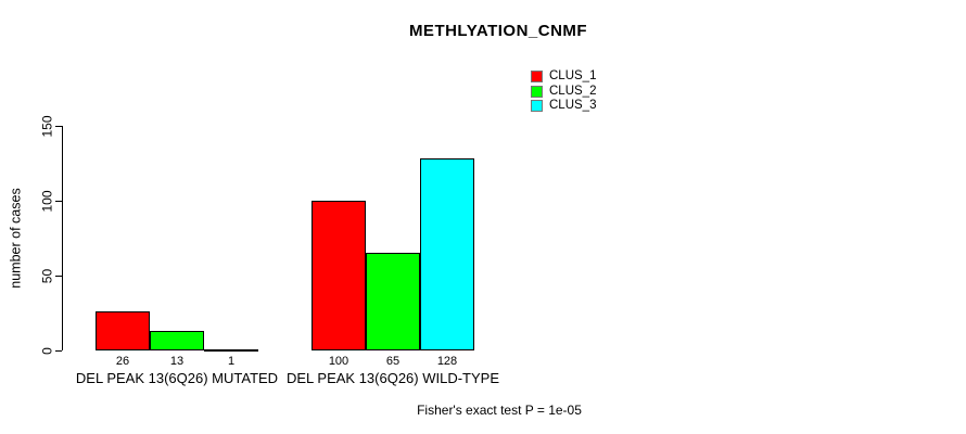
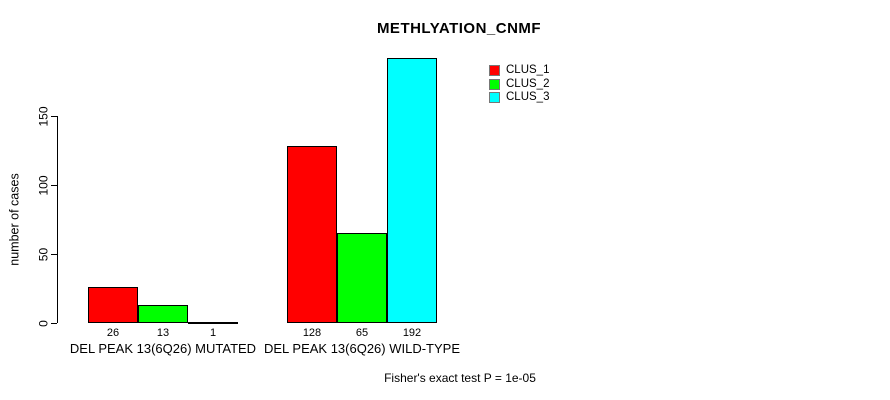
CLUS_1/DEL PEAK 13(6Q26) WILD-TYPE: 100 -> 128
CLUS_3/DEL PEAK 13(6Q26) WILD-TYPE: 128 -> 192
